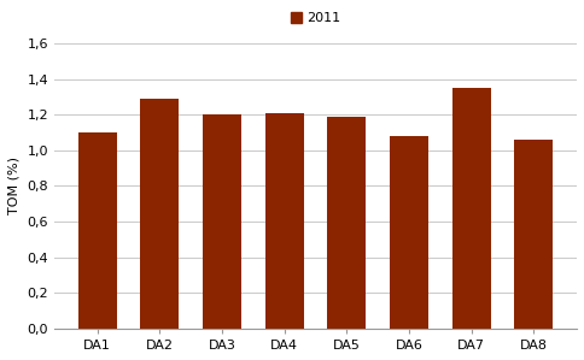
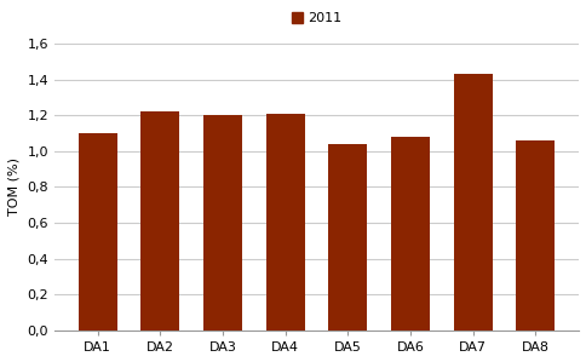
DA2: 1,29 -> 1,22
DA5: 1,19 -> 1,04
DA7: 1,35 -> 1,43
